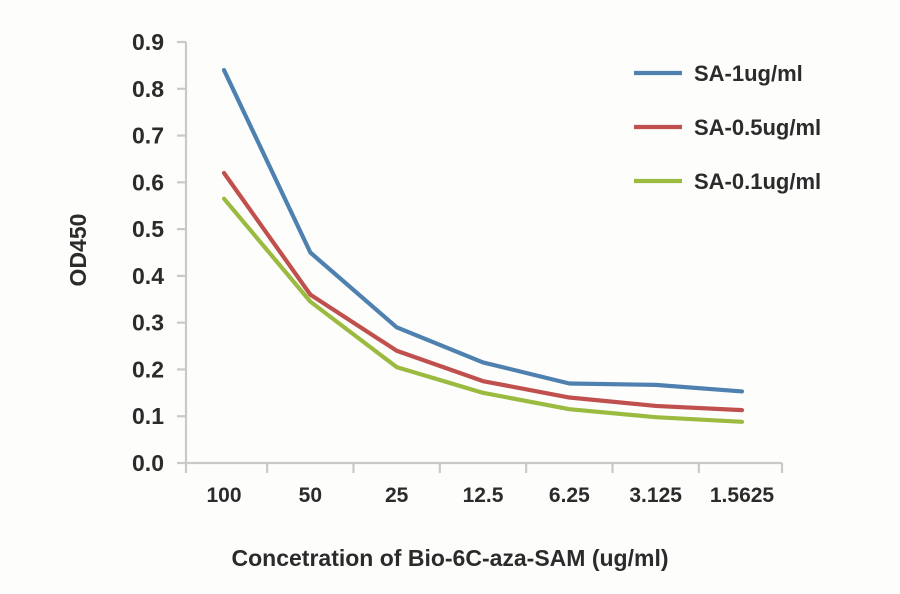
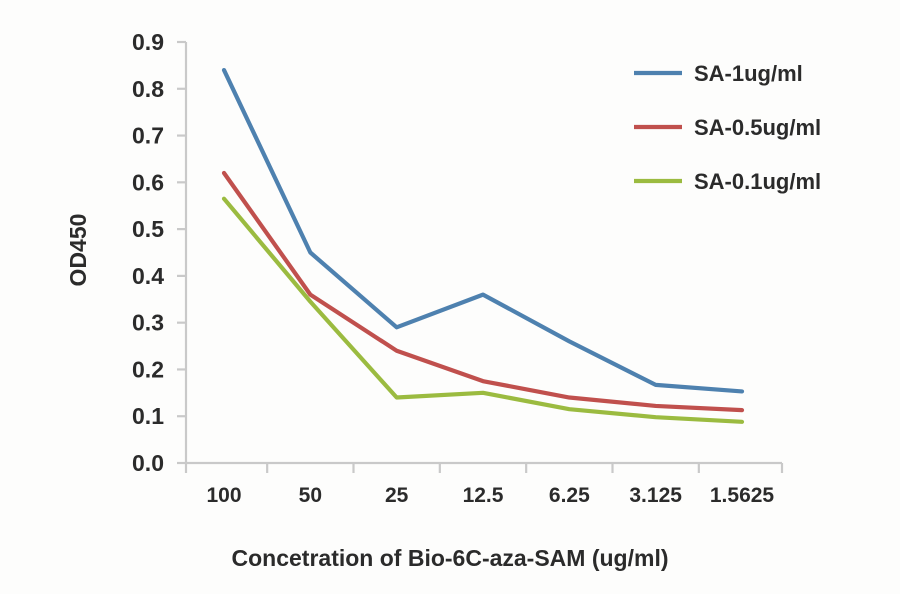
SA-0.1ug/ml/25: 0.20 -> 0.14
SA-1ug/ml/12.5: 0.21 -> 0.36
SA-1ug/ml/6.25: 0.17 -> 0.26
